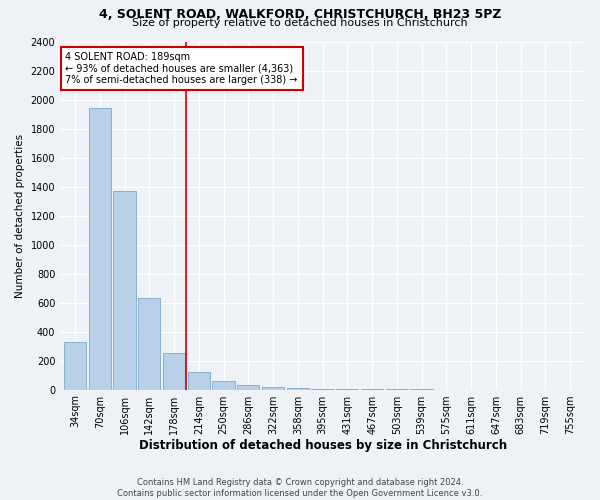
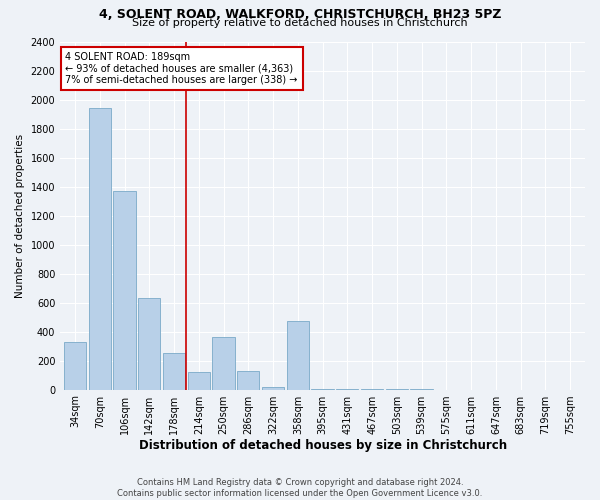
250sqm: 60 -> 360
286sqm: 40 -> 130
358sqm: 10 -> 470
